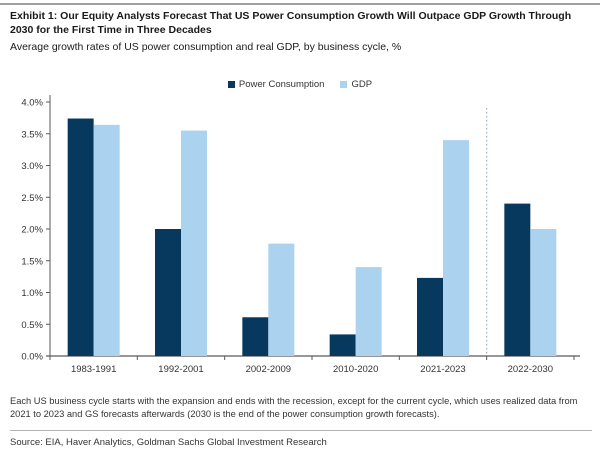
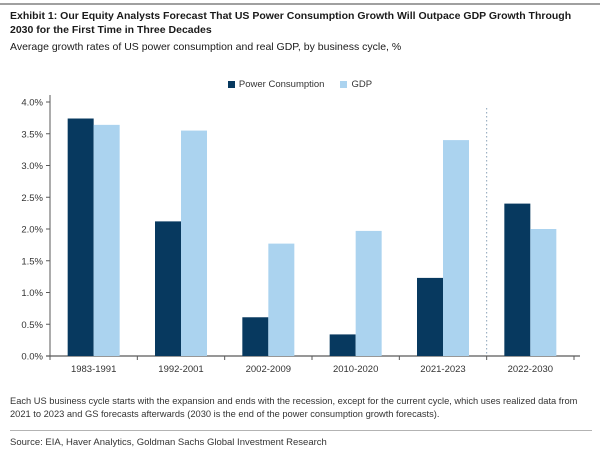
Power Consumption/1992-2001: 2.0% -> 2.1%
GDP/2010-2020: 1.4% -> 2.0%
